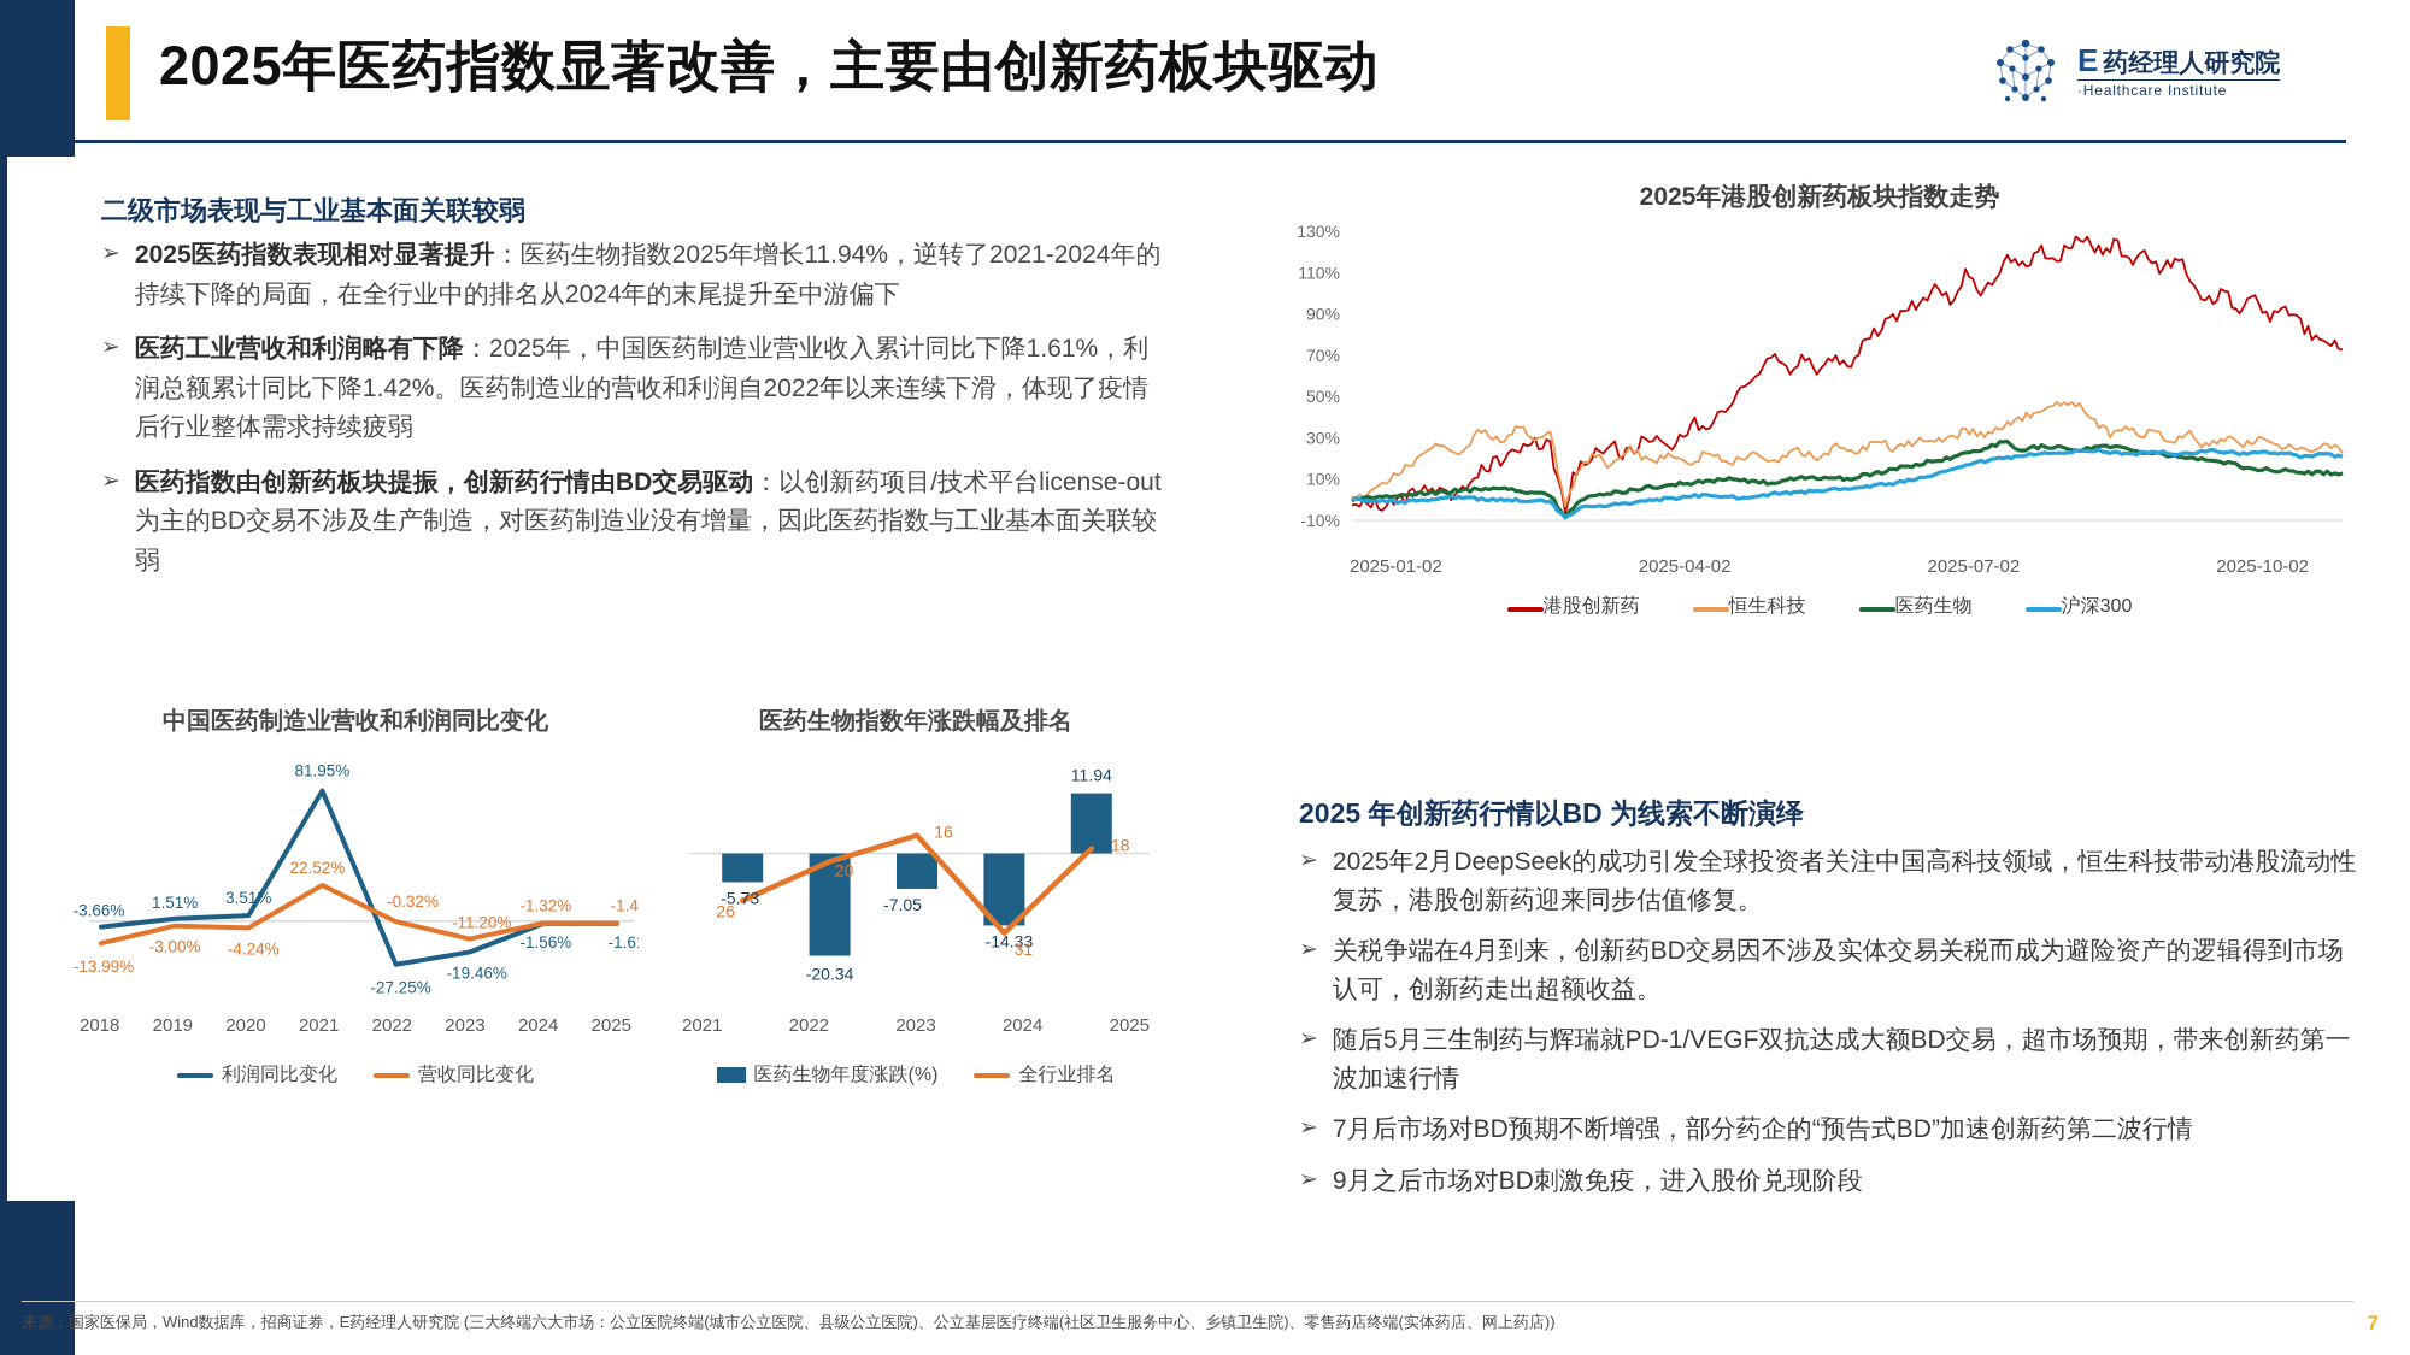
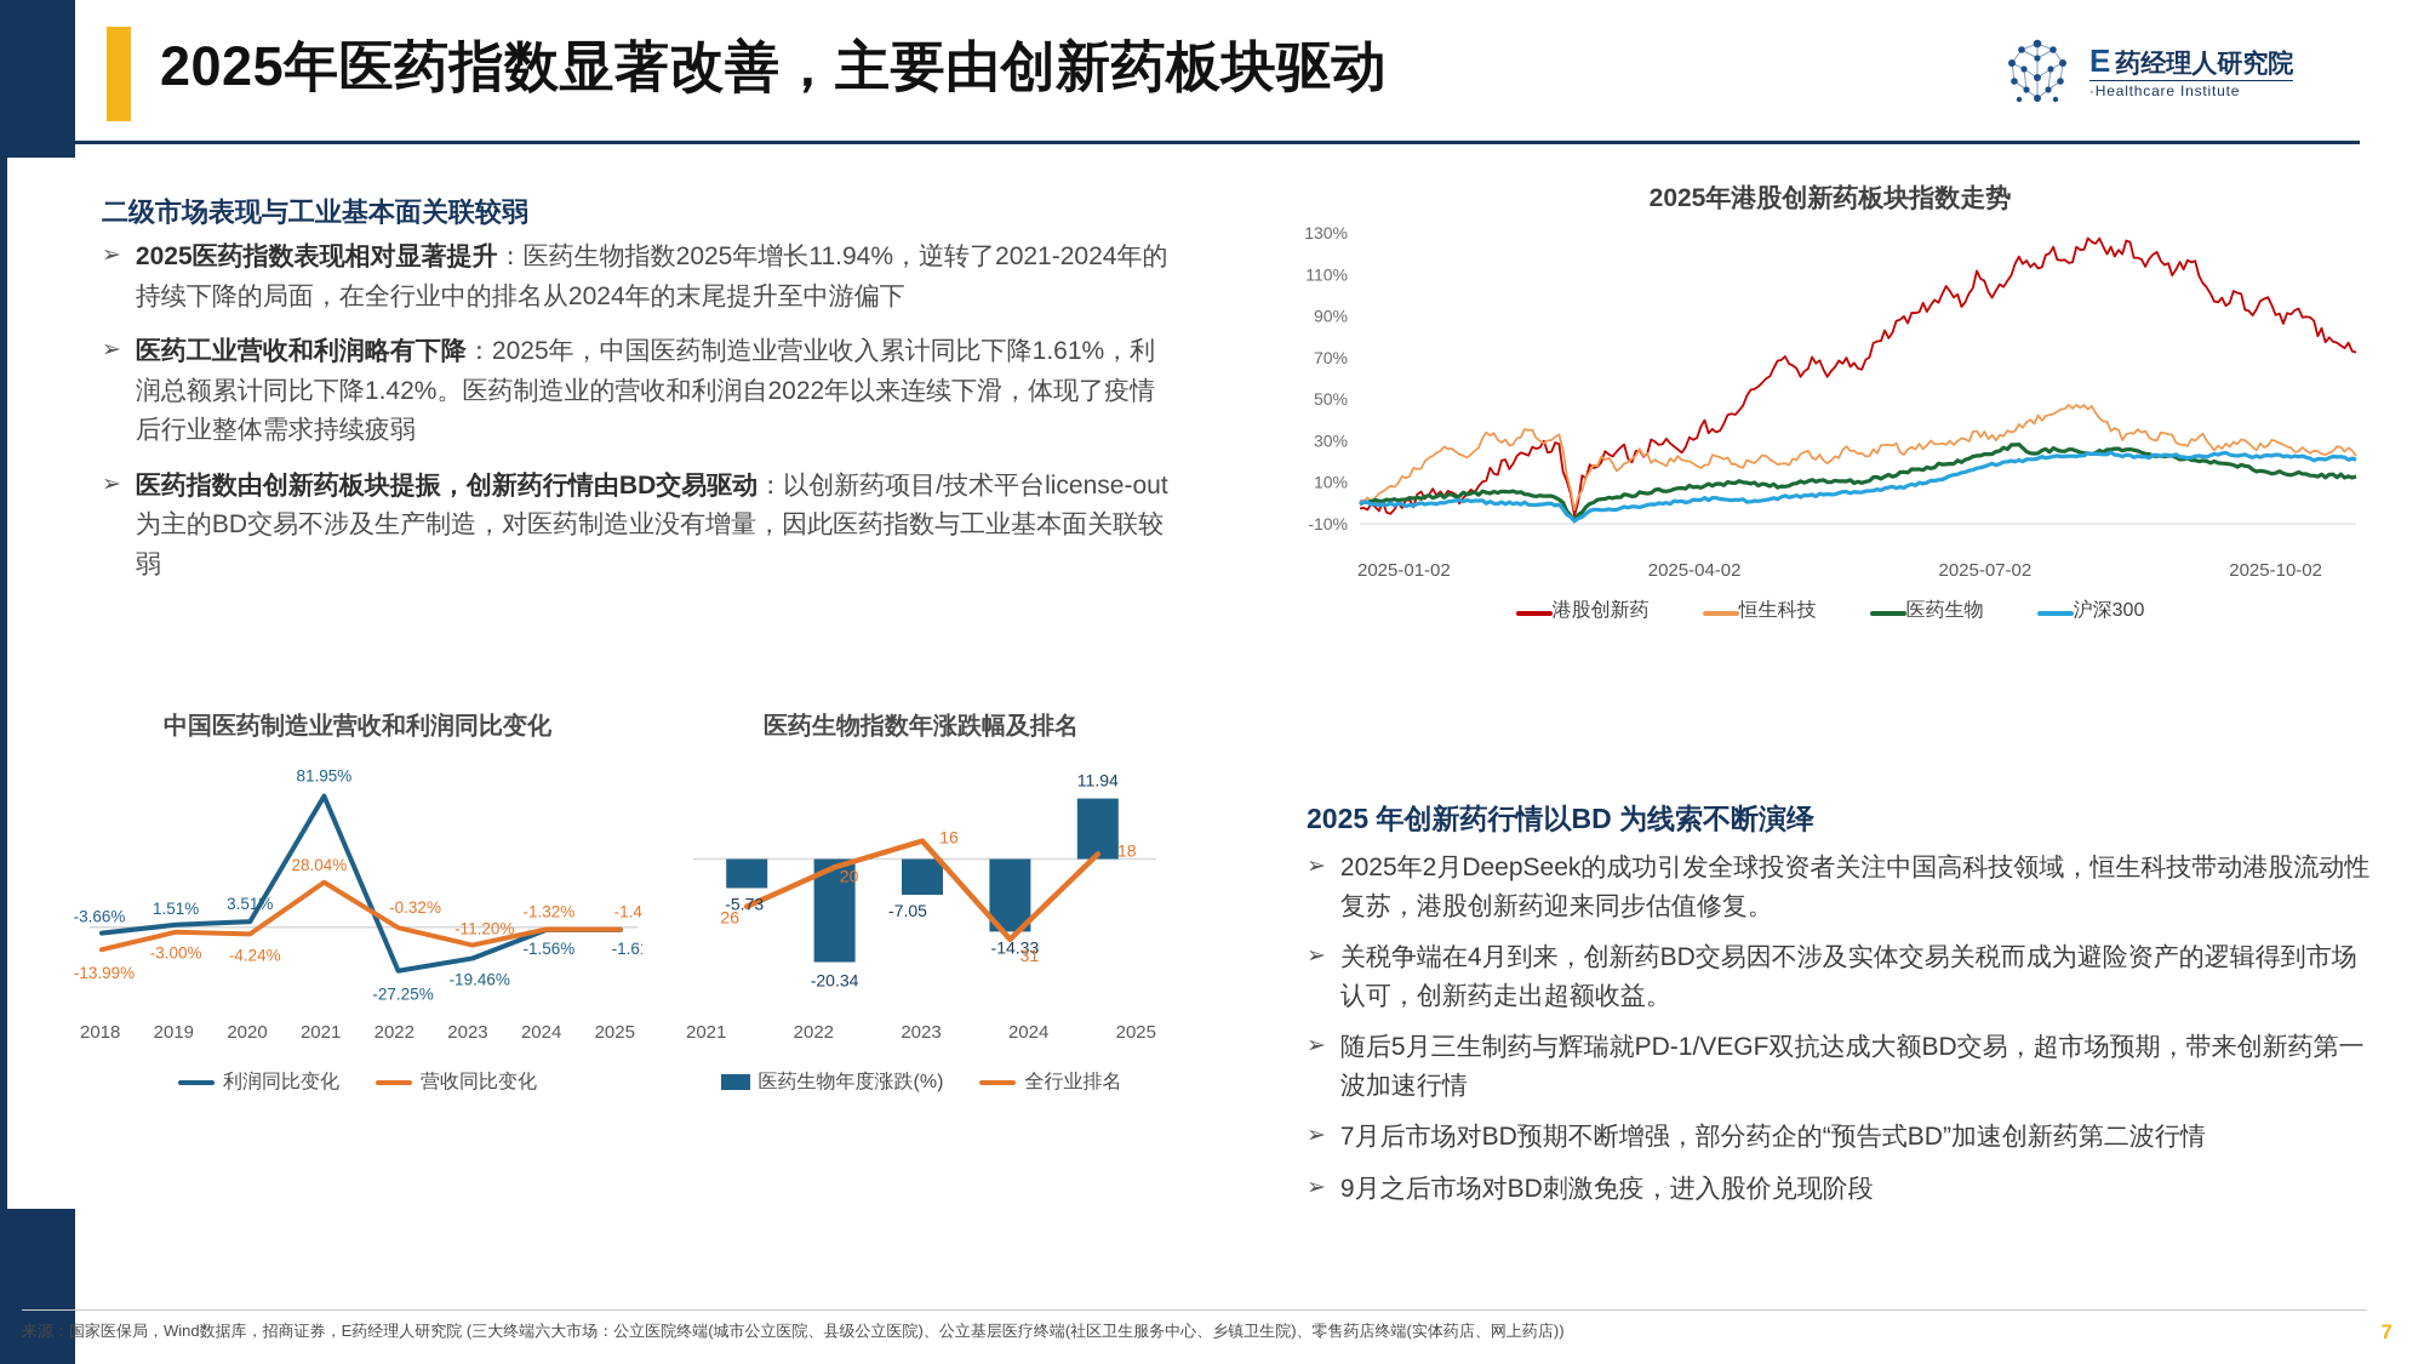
中国医药制造业营收和利润同比变化/营收同比变化/2021: 22.52% -> 28.04%
